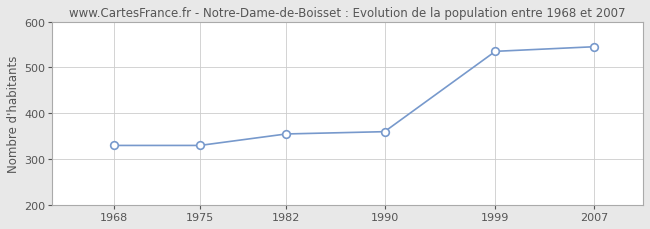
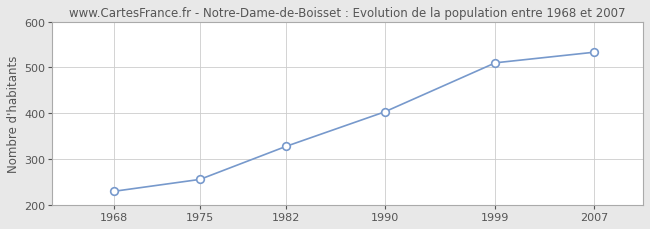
1968: 330 -> 230
1975: 330 -> 256
1982: 355 -> 328
1990: 360 -> 403
1999: 535 -> 510
2007: 545 -> 533
